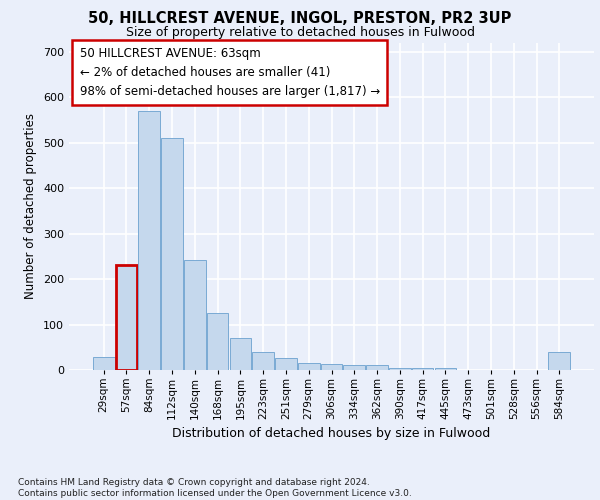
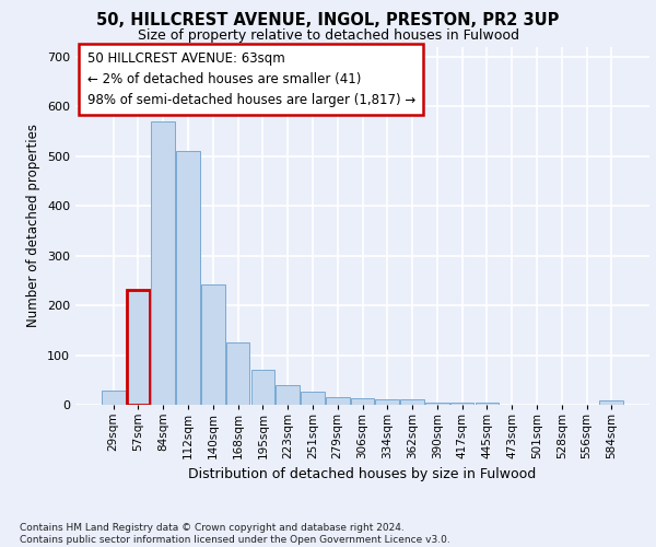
584sqm: 40 -> 8
